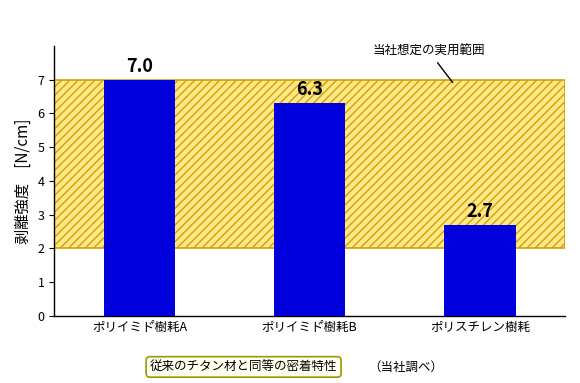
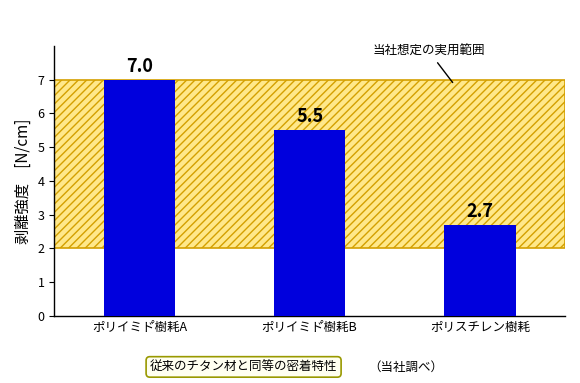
ポリイミド゚樹耗B: 6.3 -> 5.5
